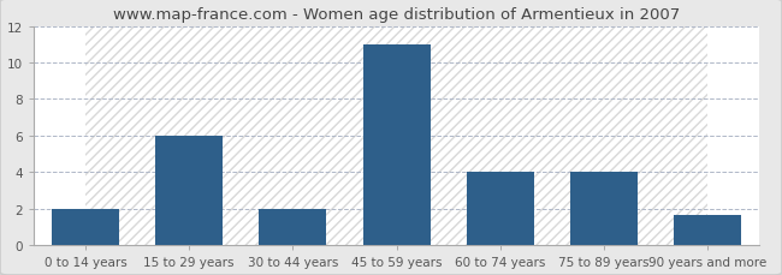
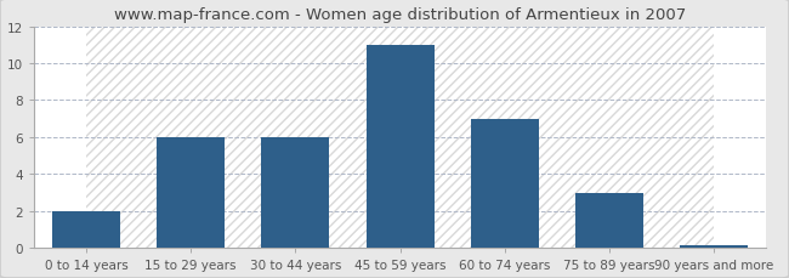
30 to 44 years: 2.0 -> 6.0
60 to 74 years: 4.0 -> 7.0
75 to 89 years: 4.0 -> 3.0
90 years and more: 1.7 -> 0.1
